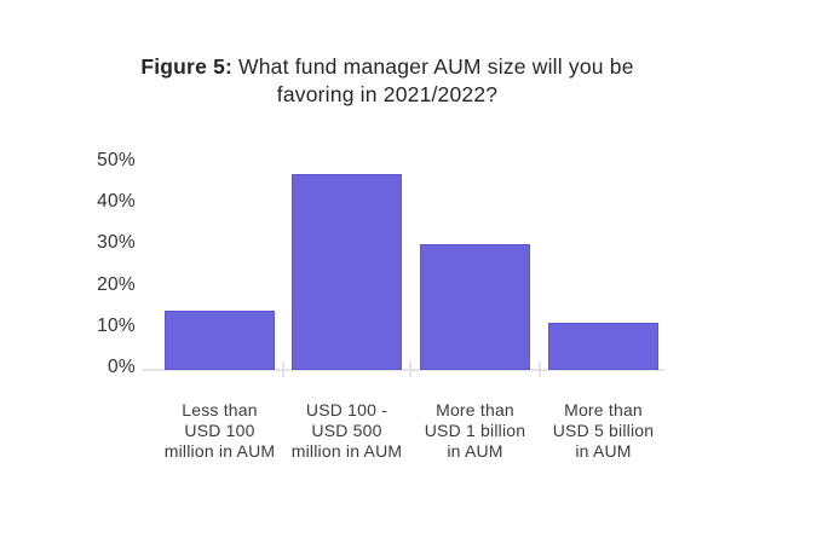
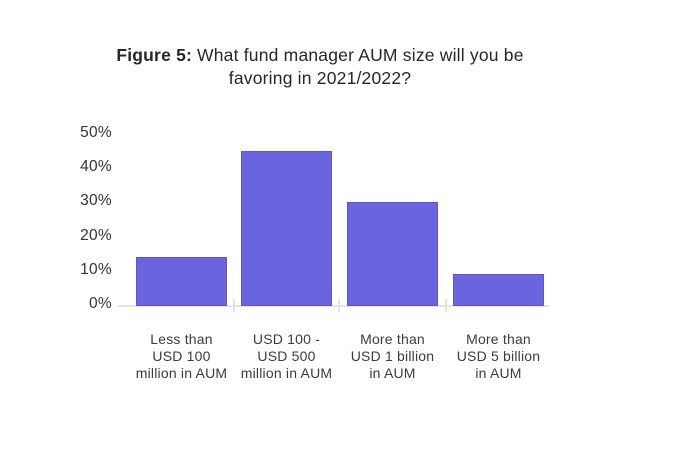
USD 100 - USD 500 million in AUM: 47% -> 45%
More than USD 5 billion in AUM: 11% -> 9%
